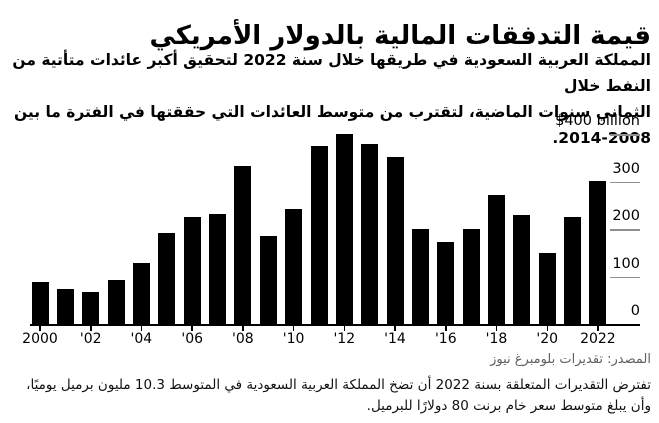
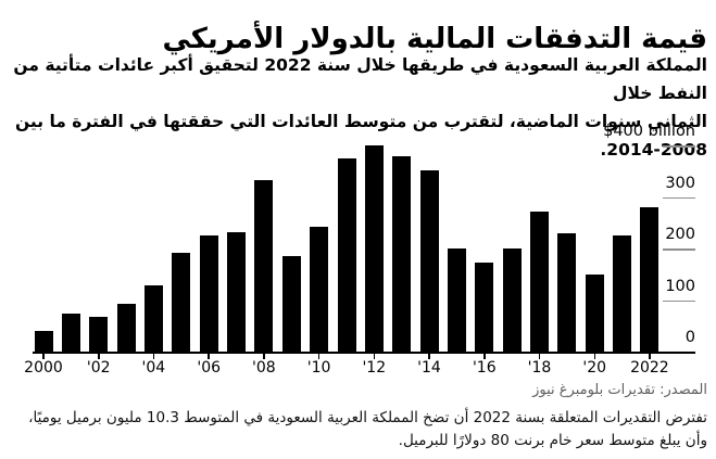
2000: 90 -> 40
2022: 300 -> 280
